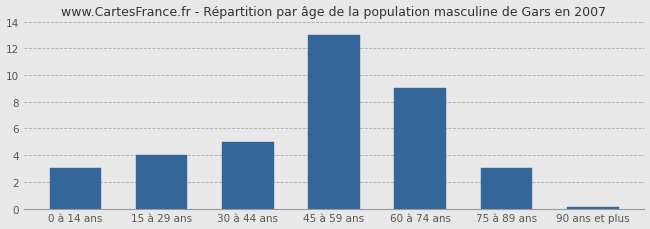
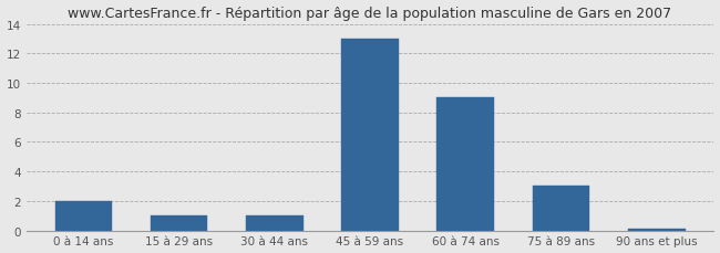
0 à 14 ans: 3.0 -> 2.0
15 à 29 ans: 4.0 -> 1.0
30 à 44 ans: 5.0 -> 1.0
